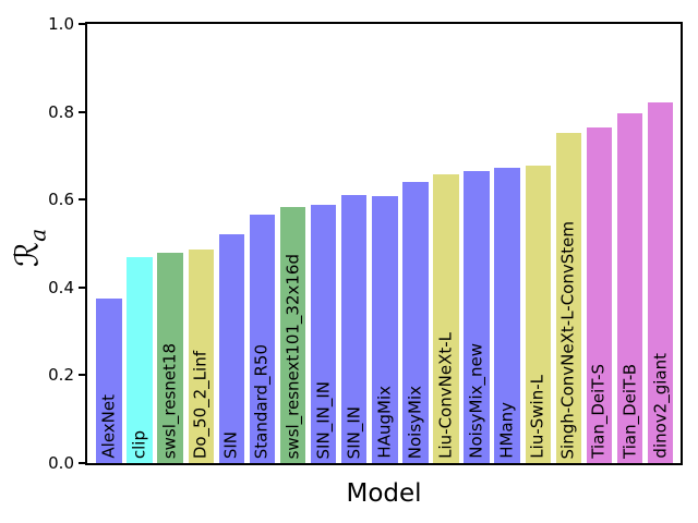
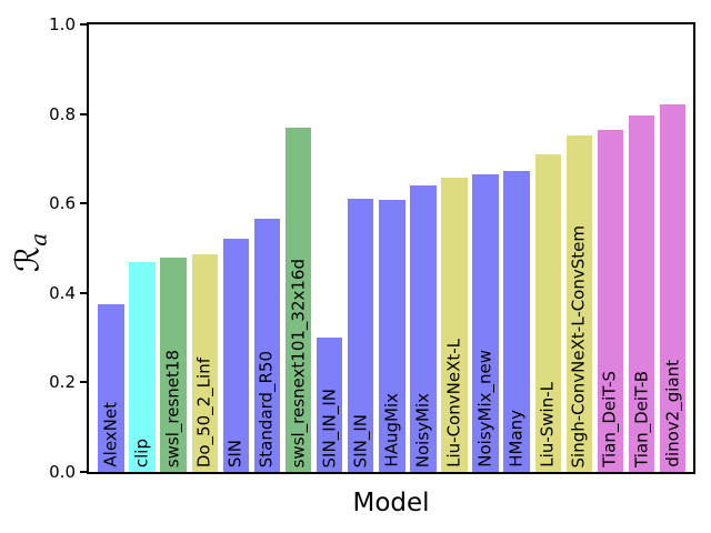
swsl_resnext101_32x16d: 0.58 -> 0.77
SIN_IN_IN: 0.59 -> 0.30
Liu-Swin-L: 0.68 -> 0.71
